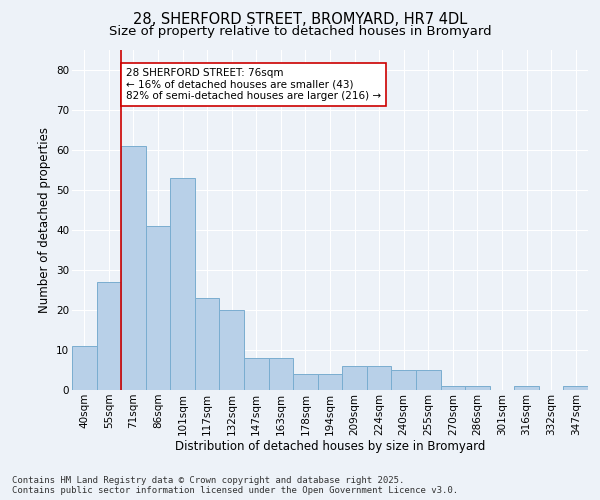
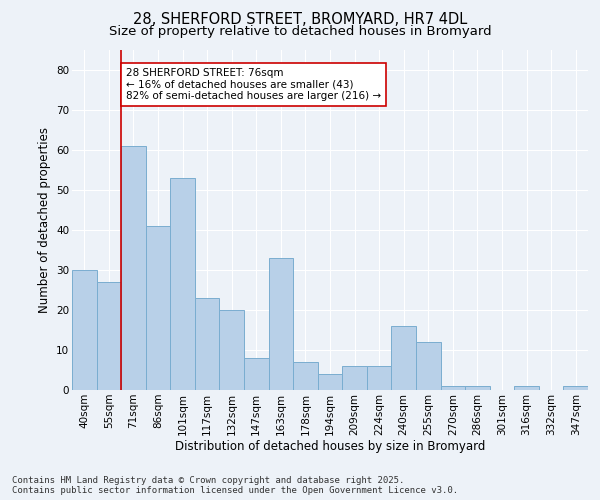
40sqm: 11 -> 30
163sqm: 8 -> 33
178sqm: 4 -> 7
240sqm: 5 -> 16
255sqm: 5 -> 12
